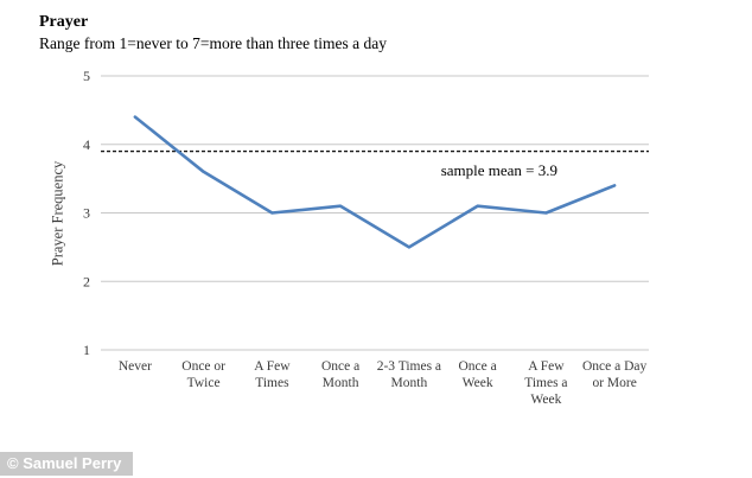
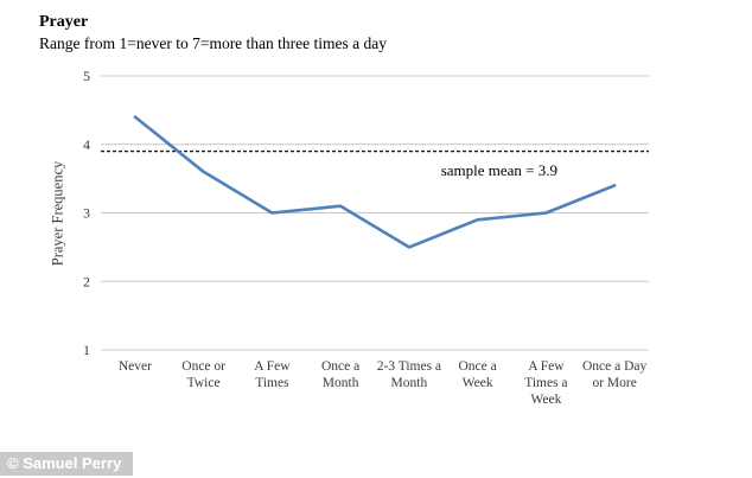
Once a Week: 3.1 -> 2.9
